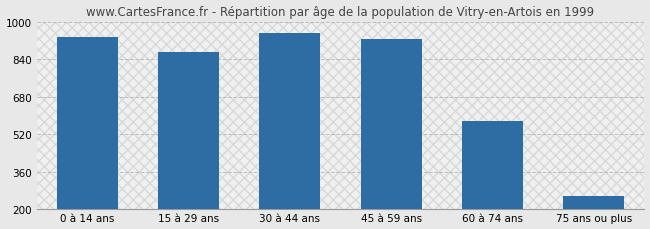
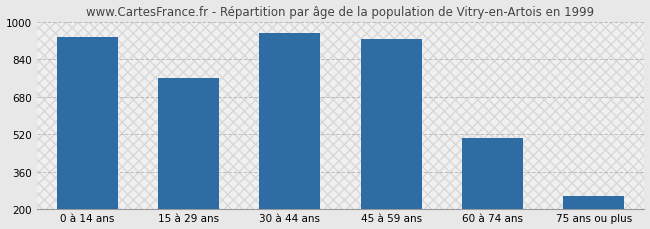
15 à 29 ans: 872 -> 760
60 à 74 ans: 576 -> 505
